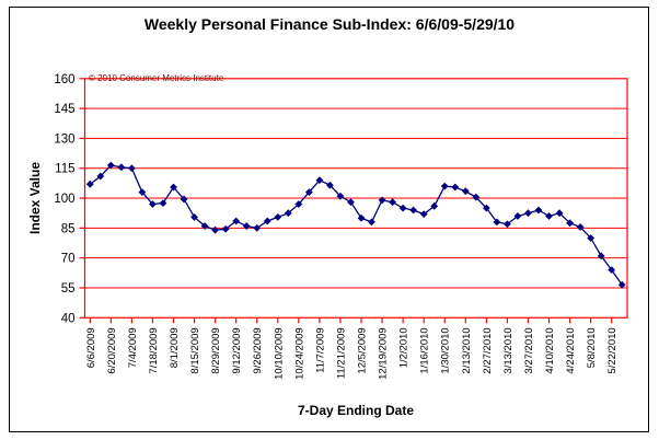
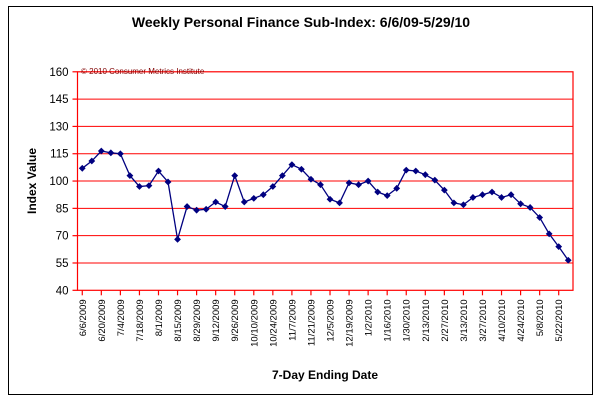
8/15/2009: 90 -> 68
9/26/2009: 85 -> 103
1/2/2010: 95 -> 100
